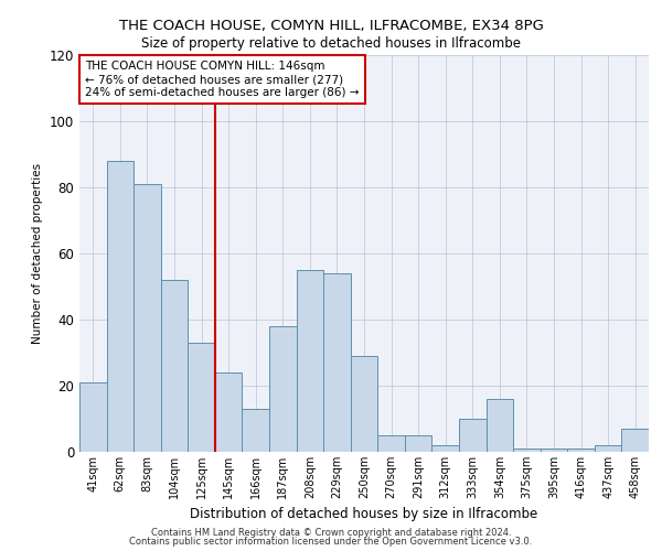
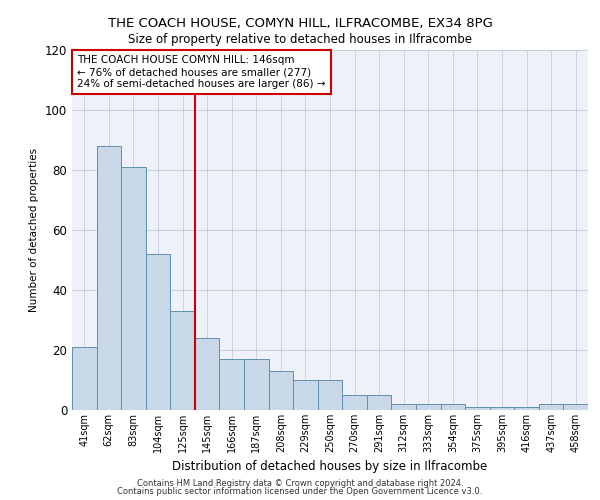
166sqm: 13 -> 17
187sqm: 38 -> 17
208sqm: 55 -> 13
229sqm: 54 -> 10
250sqm: 29 -> 10
333sqm: 10 -> 2
354sqm: 16 -> 2
458sqm: 7 -> 2
